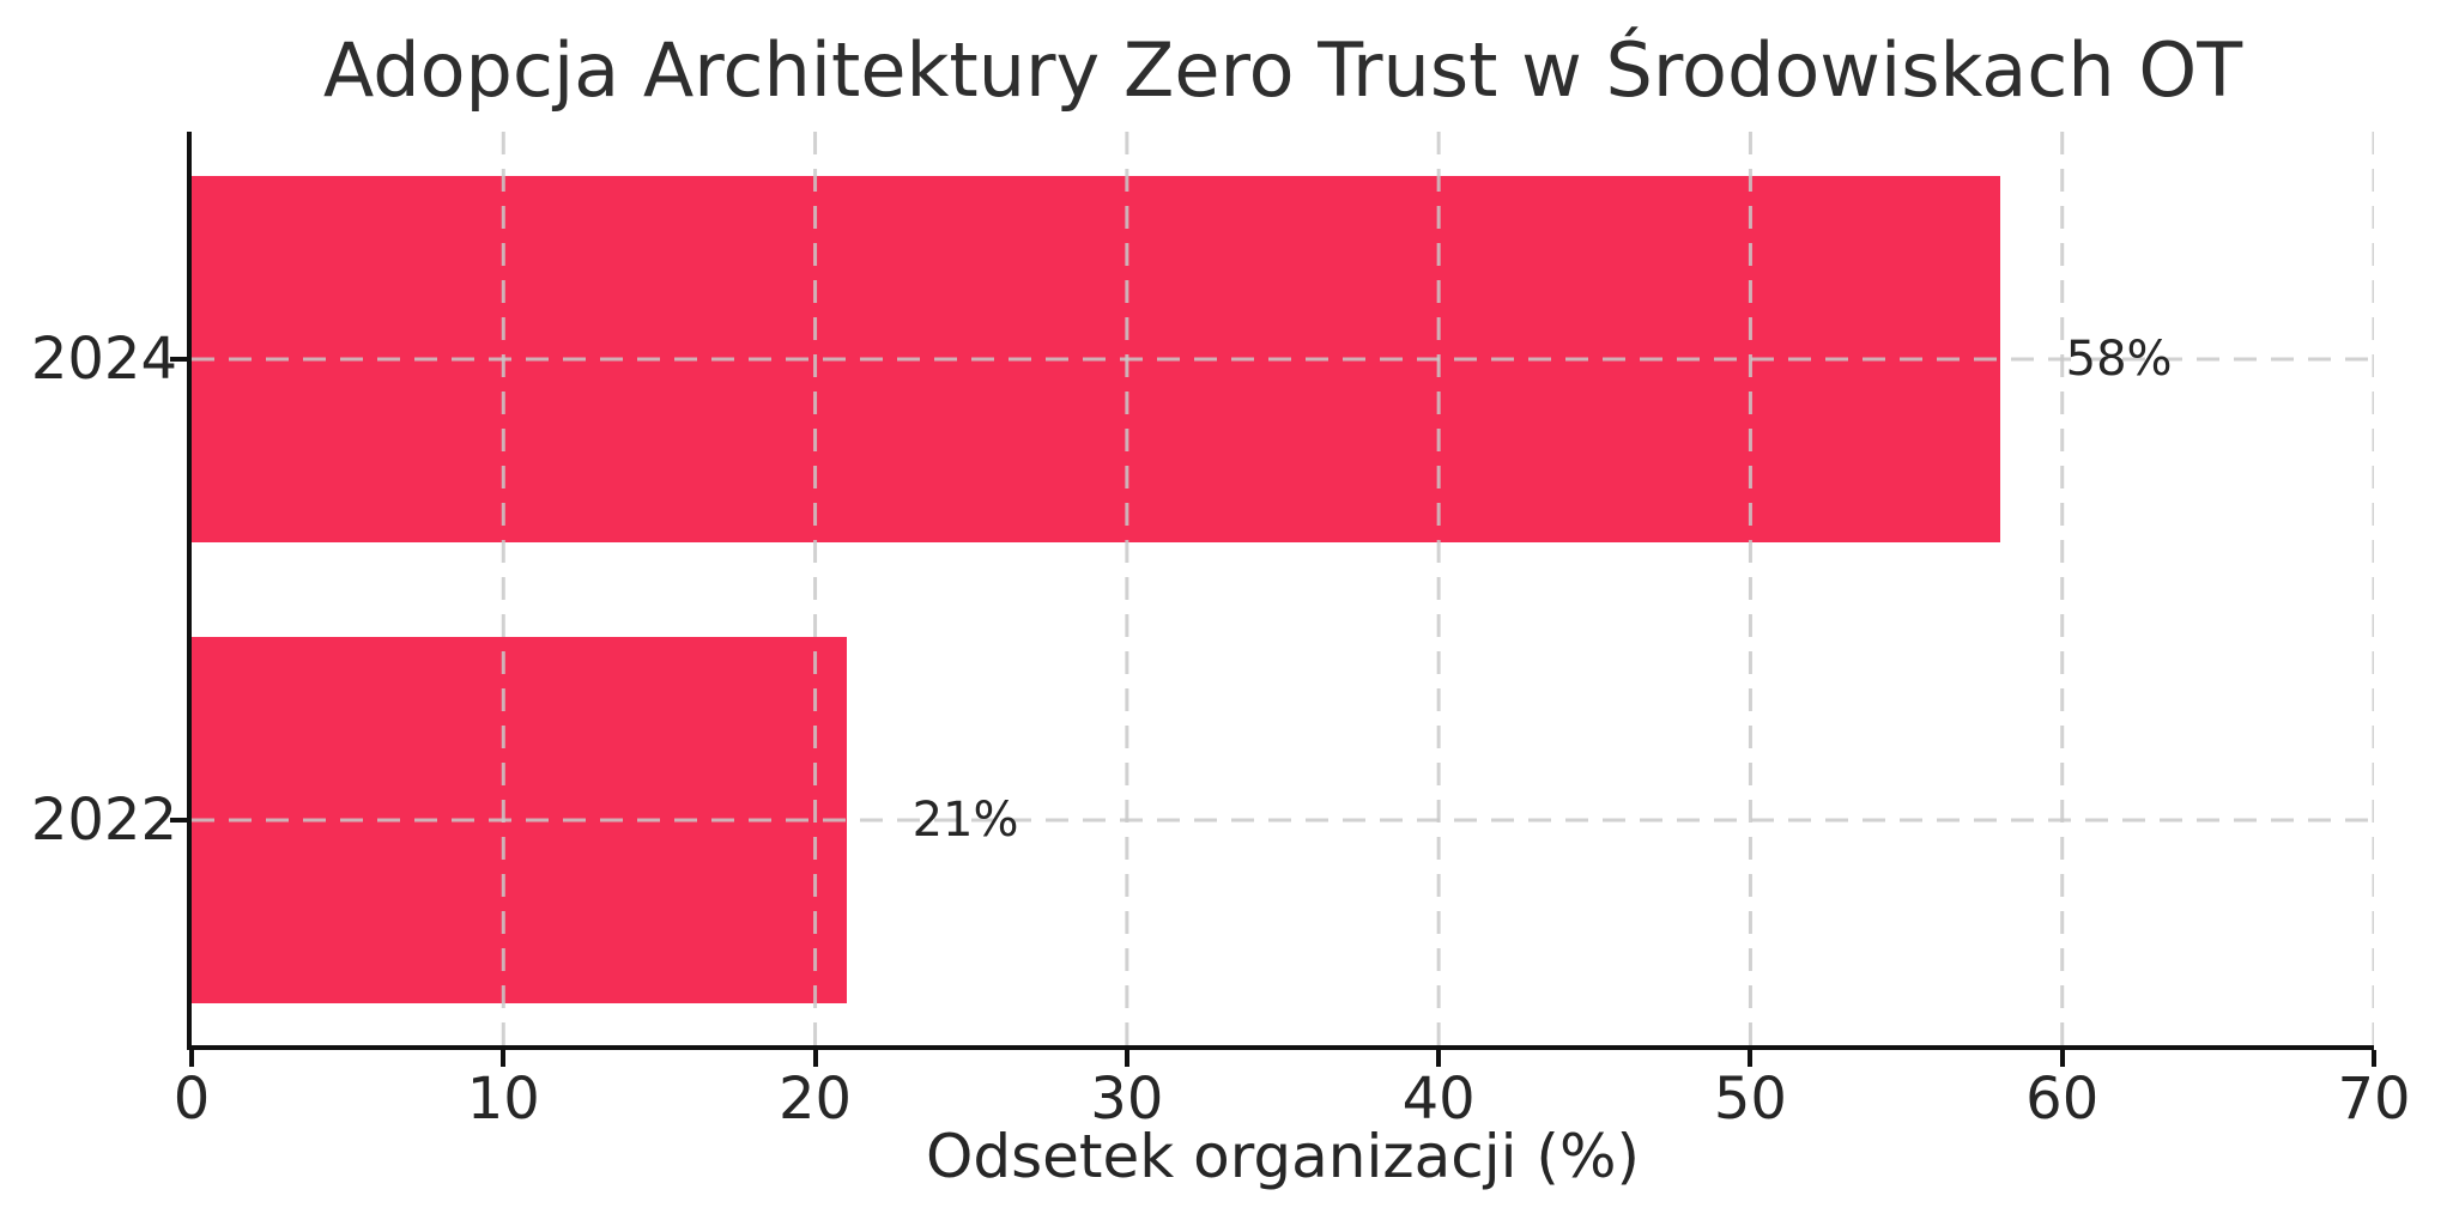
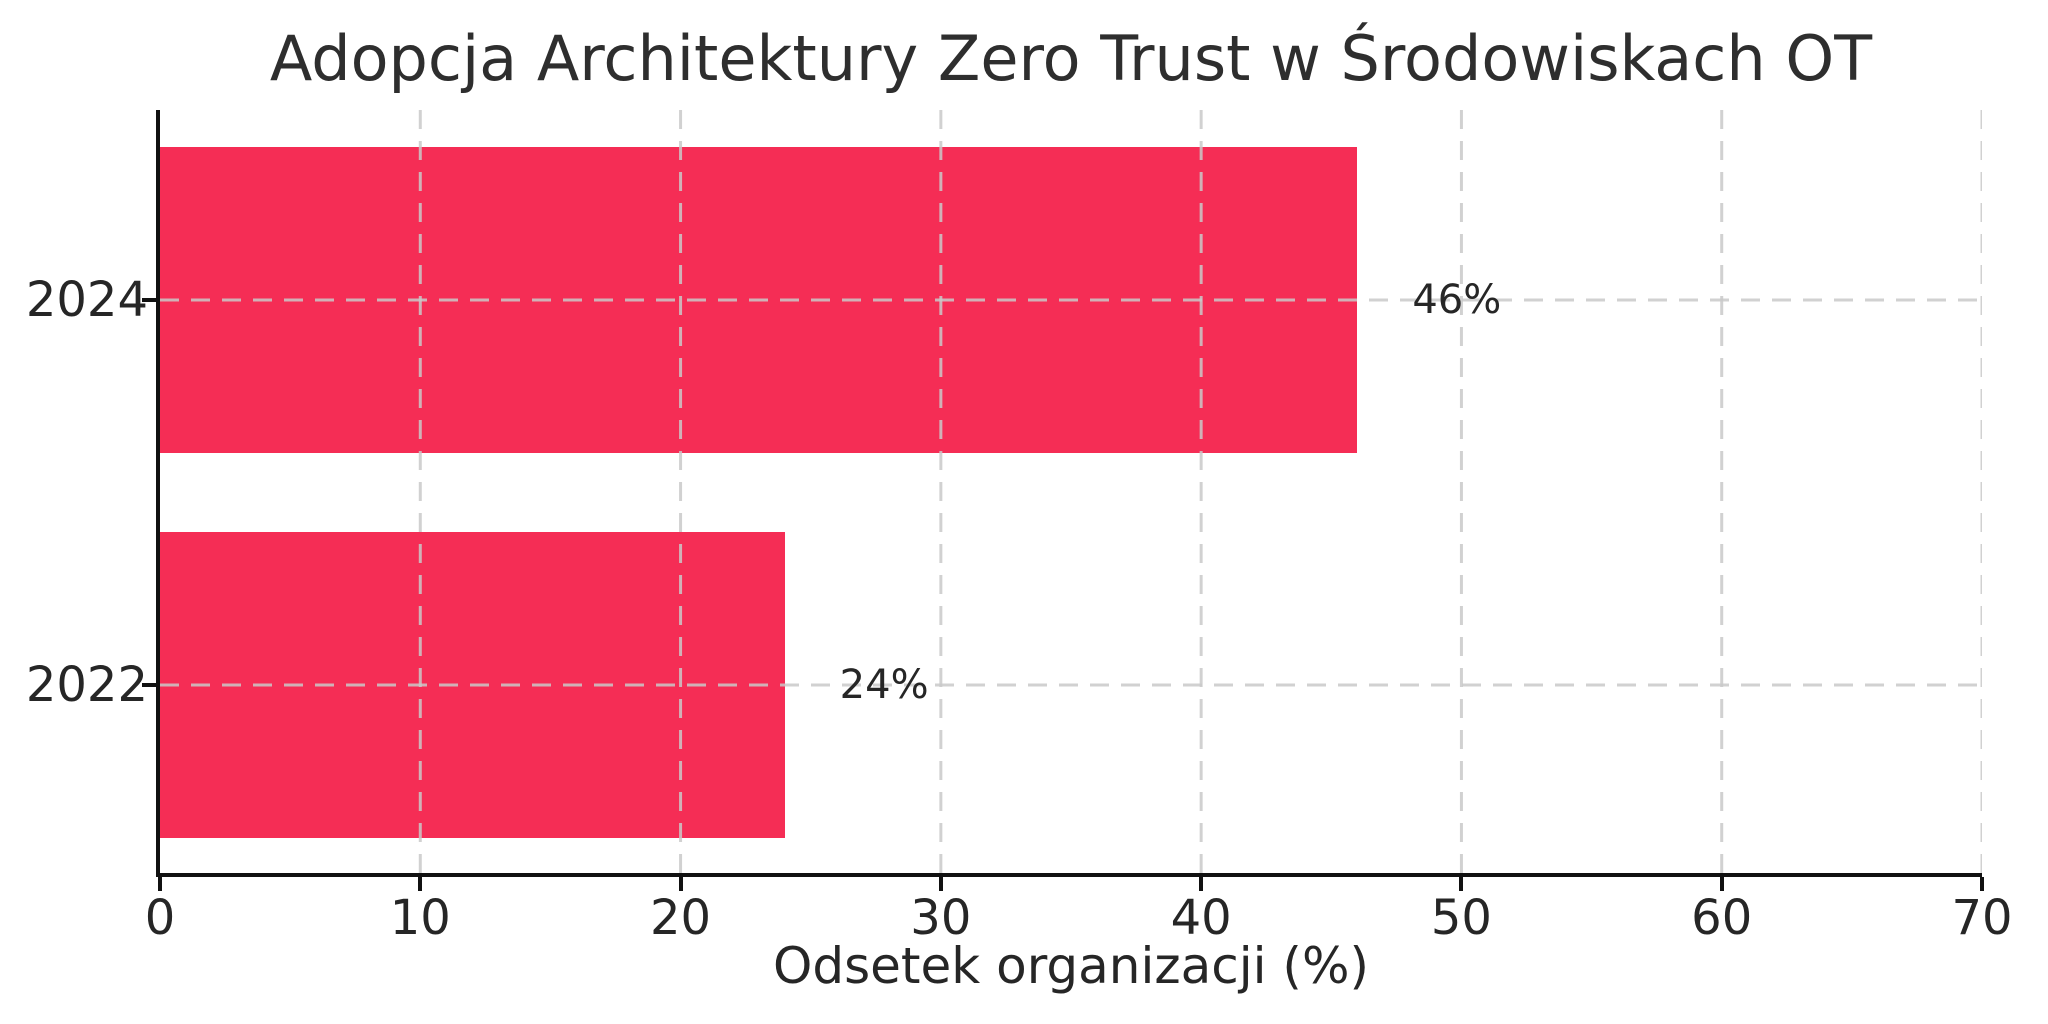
2024: 58% -> 46%
2022: 21% -> 24%
